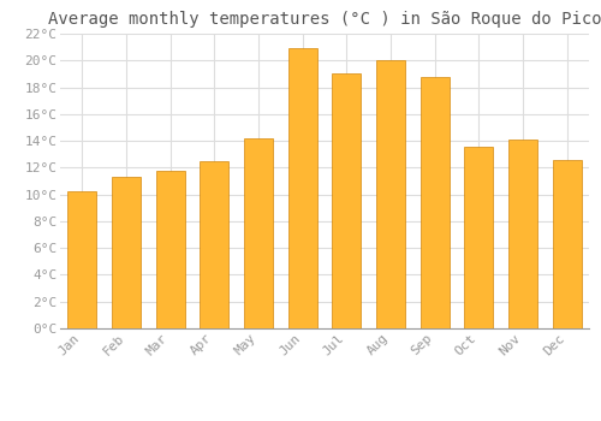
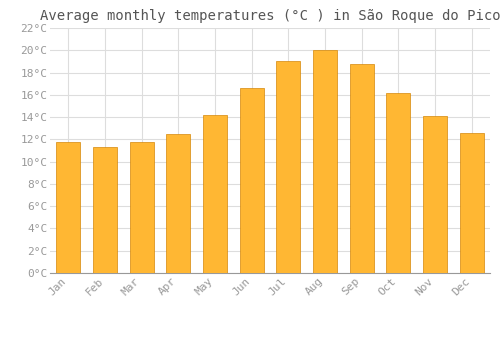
Jan: 10.2°C -> 11.8°C
Jun: 20.9°C -> 16.6°C
Oct: 13.6°C -> 16.2°C
